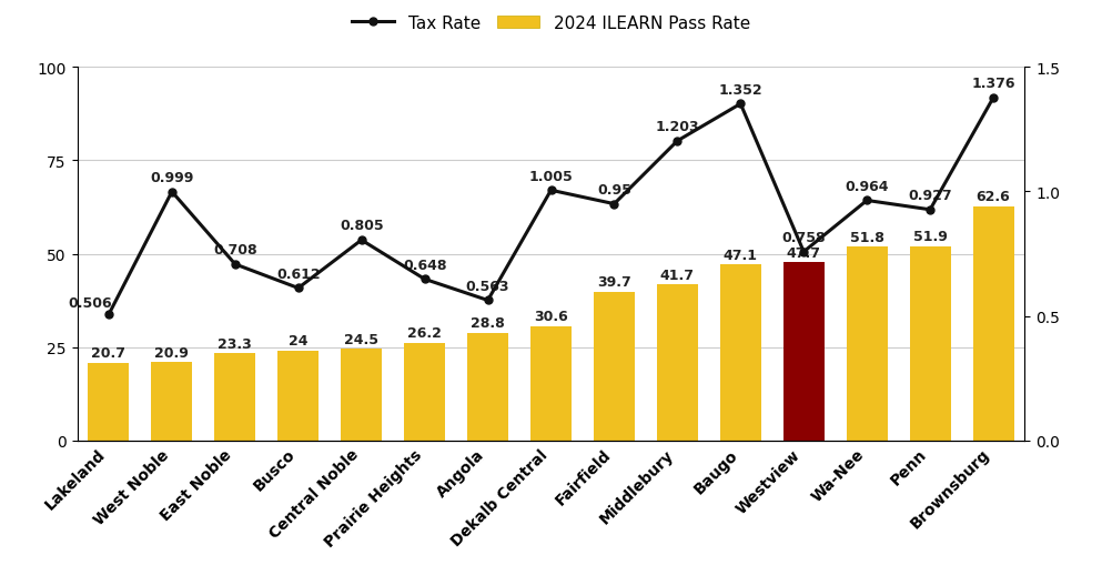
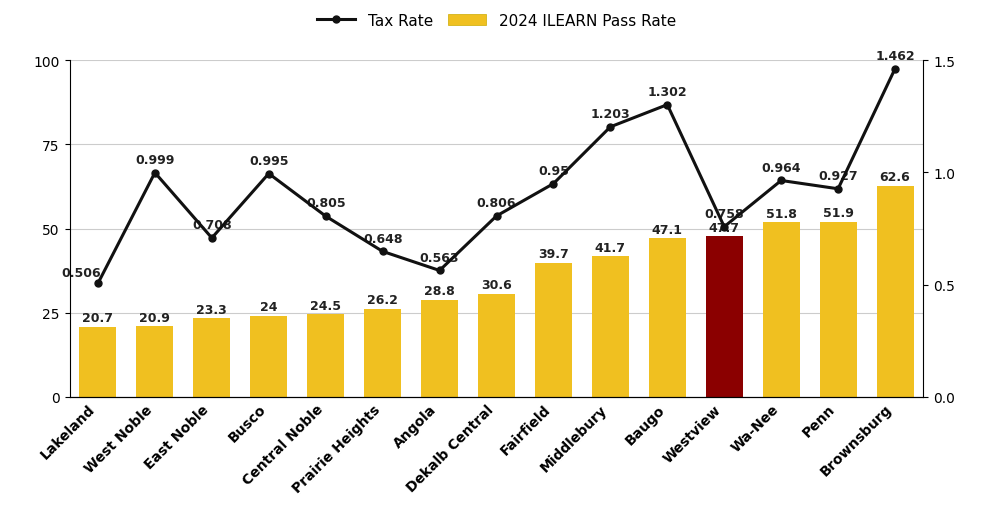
Tax Rate/Busco: 0.612 -> 0.995
Tax Rate/Dekalb Central: 1.005 -> 0.806
Tax Rate/Baugo: 1.352 -> 1.302
Tax Rate/Brownsburg: 1.376 -> 1.462
